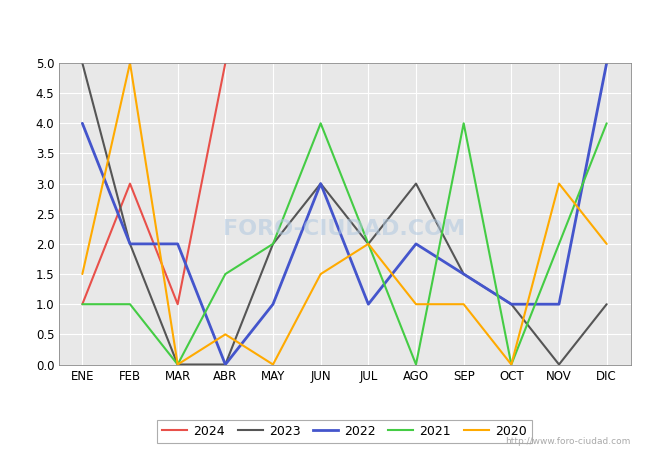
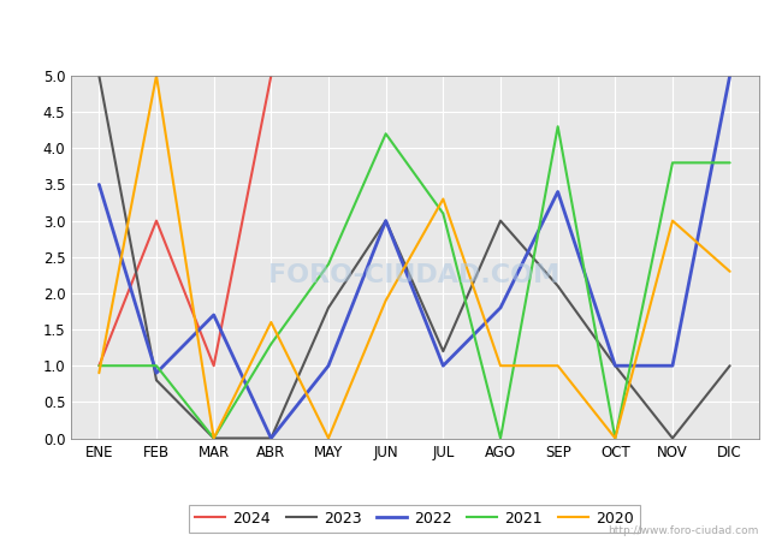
2022/ENE: 4.0 -> 3.5
2020/ENE: 1.5 -> 0.9
2023/FEB: 2.0 -> 0.8
2022/FEB: 2.0 -> 0.9
2022/MAR: 2.0 -> 1.7
2021/ABR: 1.5 -> 1.3
2020/ABR: 0.5 -> 1.6
2023/MAY: 2.0 -> 1.8
2021/MAY: 2.0 -> 2.4
2021/JUN: 4.0 -> 4.2
2020/JUN: 1.5 -> 1.9
2023/JUL: 2.0 -> 1.2
2021/JUL: 2.0 -> 3.1
2020/JUL: 2.0 -> 3.3
2022/AGO: 2.0 -> 1.8
2023/SEP: 1.5 -> 2.1
2022/SEP: 1.5 -> 3.4
2021/SEP: 4.0 -> 4.3
2021/NOV: 2.0 -> 3.8
2021/DIC: 4.0 -> 3.8
2020/DIC: 2.0 -> 2.3
